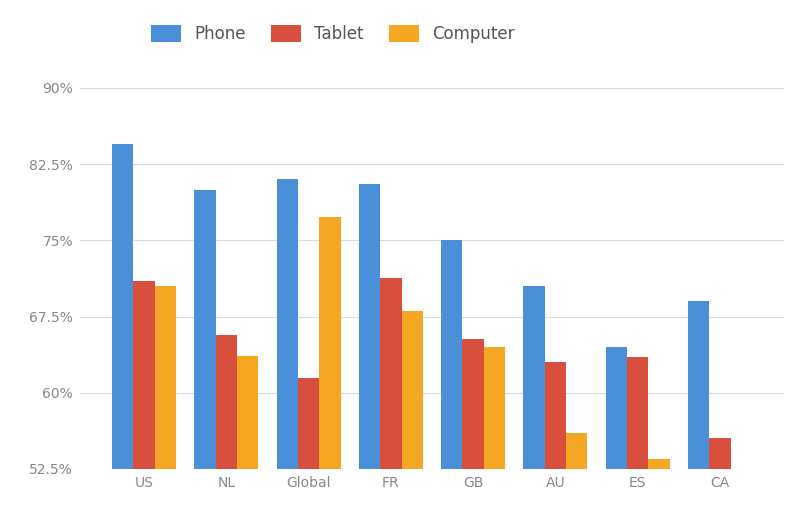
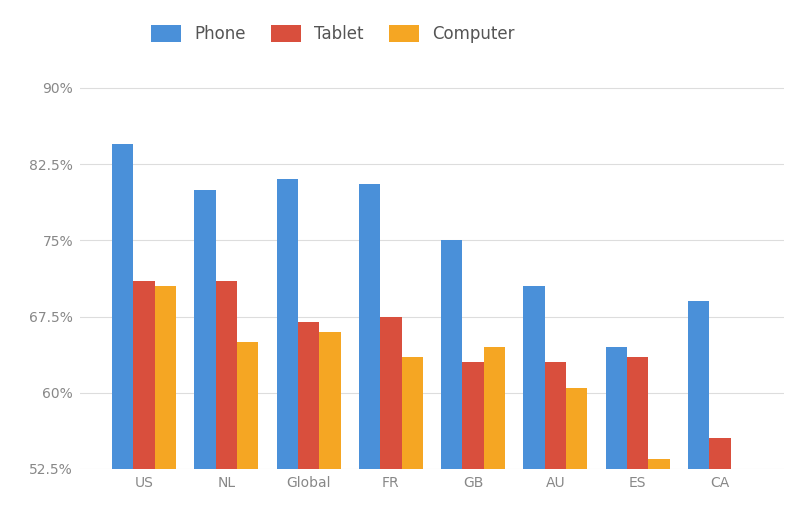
Tablet/NL: 65.7% -> 71.0%
Computer/NL: 63.6% -> 65.0%
Tablet/Global: 61.4% -> 67.0%
Computer/Global: 77.3% -> 66.0%
Tablet/FR: 71.3% -> 67.5%
Computer/FR: 68.0% -> 63.5%
Tablet/GB: 65.3% -> 63.0%
Computer/AU: 56.0% -> 60.5%
